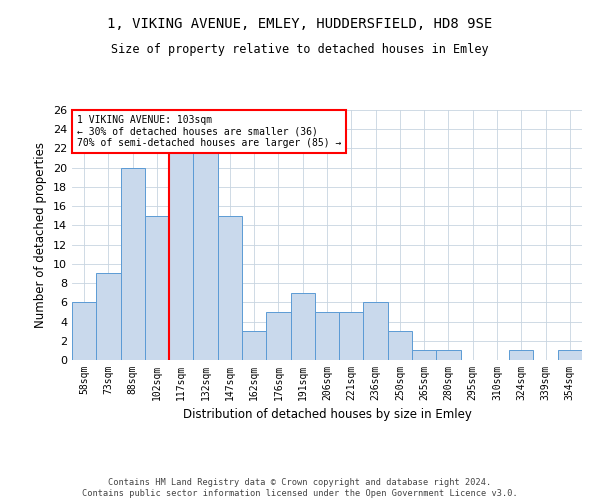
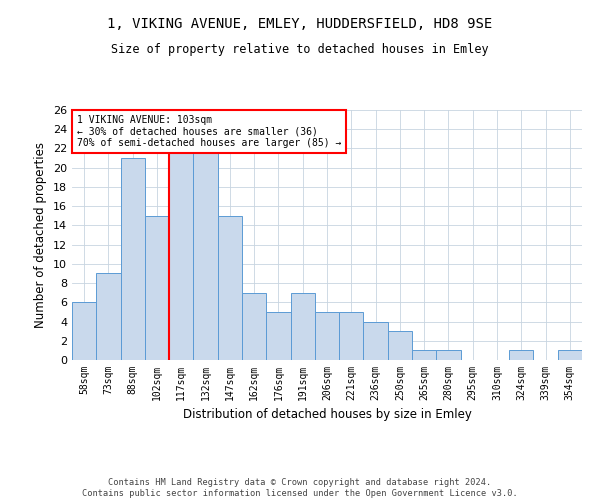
88sqm: 20 -> 21
162sqm: 3 -> 7
236sqm: 6 -> 4
